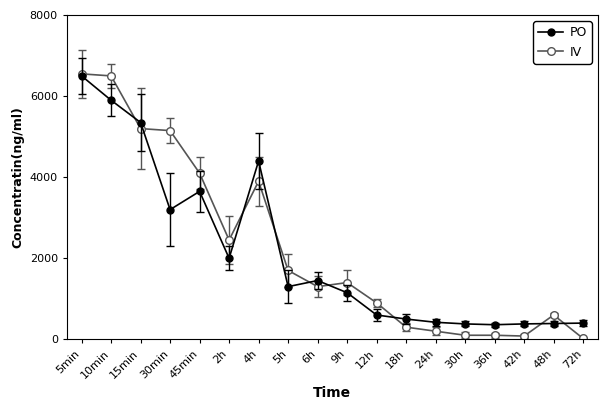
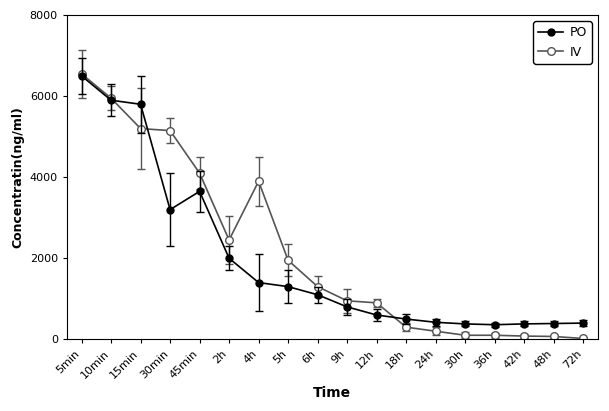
IV/10min: 6500 -> 5950
PO/15min: 5350 -> 5800
PO/4h: 4400 -> 1400
IV/5h: 1700 -> 1950
PO/6h: 1450 -> 1100
PO/9h: 1150 -> 800
IV/9h: 1400 -> 950
IV/48h: 600 -> 70
